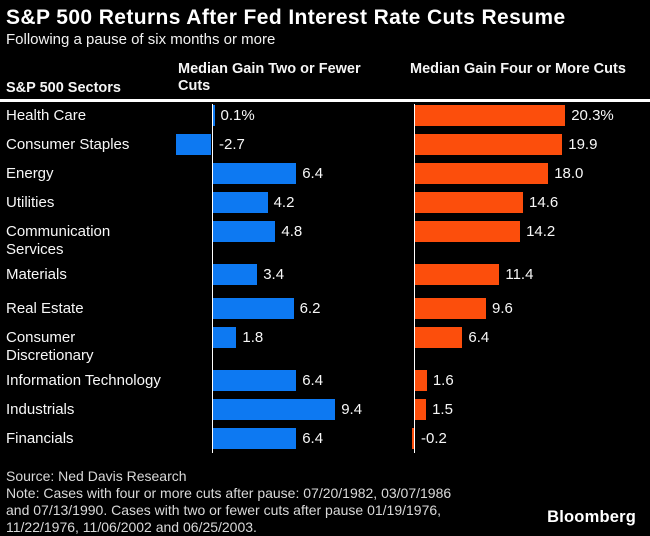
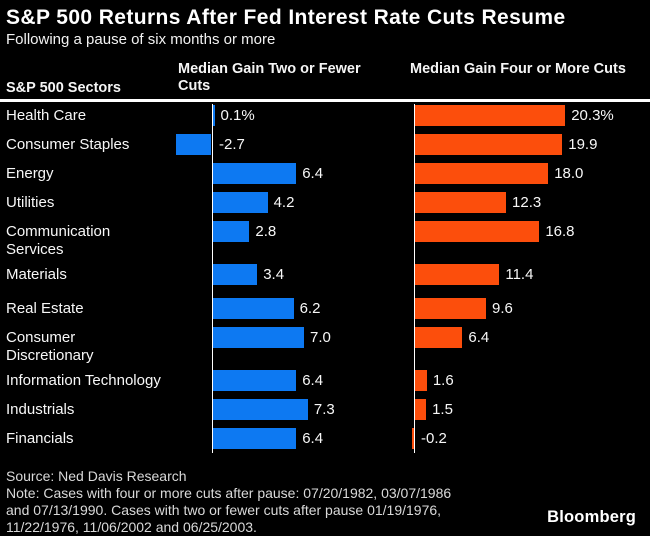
Median Gain Four or More Cuts/Utilities: 14.6 -> 12.3
Median Gain Two or Fewer Cuts/Communication Services: 4.8 -> 2.8
Median Gain Four or More Cuts/Communication Services: 14.2 -> 16.8
Median Gain Two or Fewer Cuts/Consumer Discretionary: 1.8 -> 7.0
Median Gain Two or Fewer Cuts/Industrials: 9.4 -> 7.3
